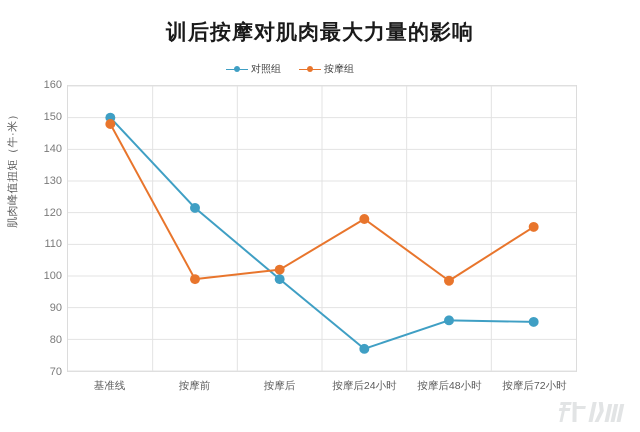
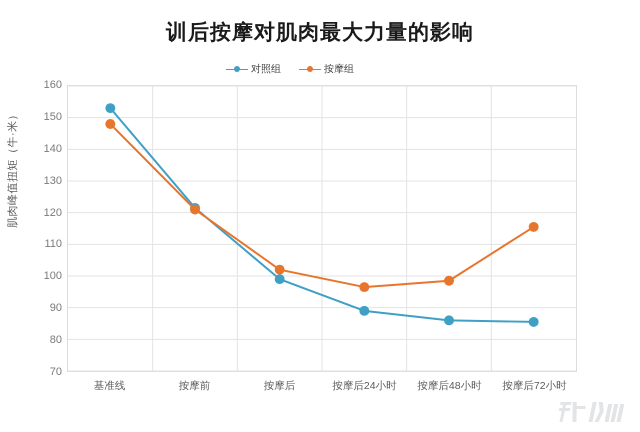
对照组/基准线: 150 -> 153
按摩组/按摩前: 99 -> 121
对照组/按摩后24小时: 77 -> 89
按摩组/按摩后24小时: 118 -> 96
